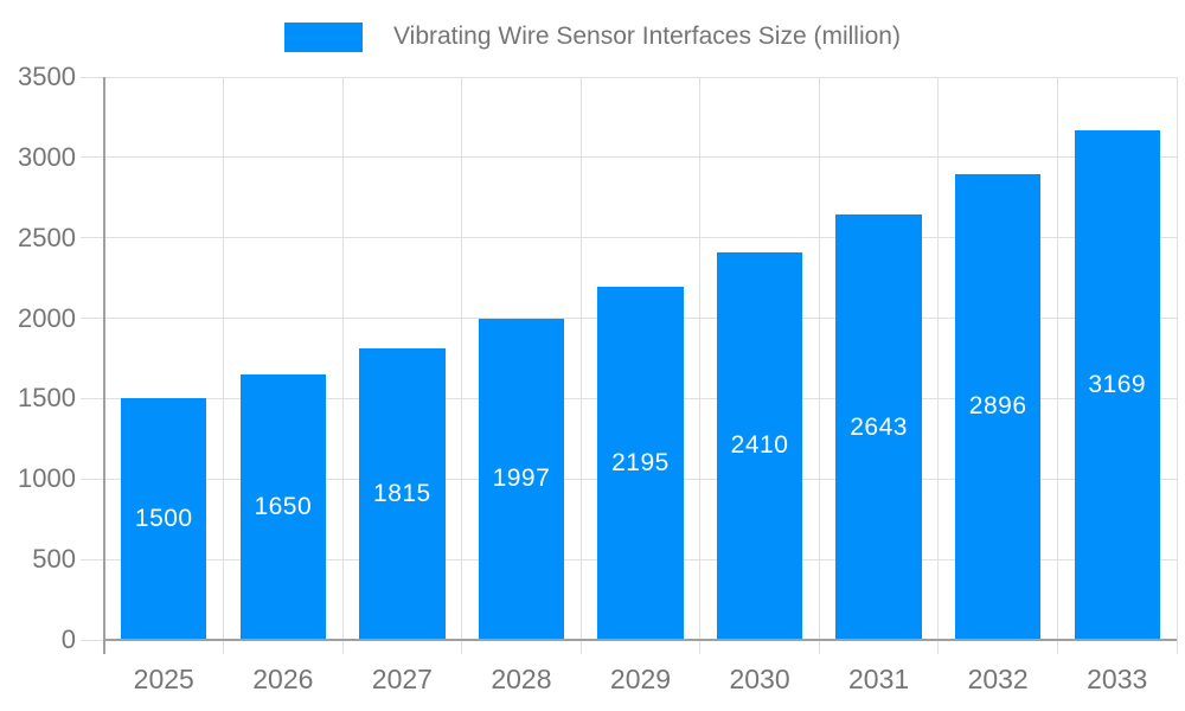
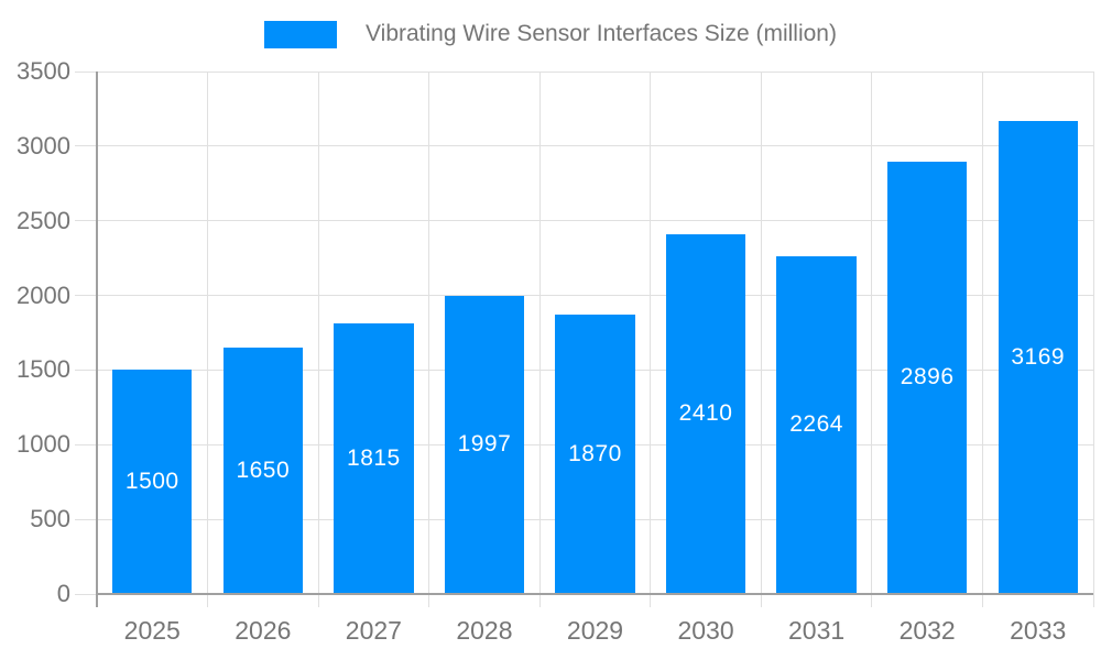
2029: 2195 -> 1870
2031: 2643 -> 2264
